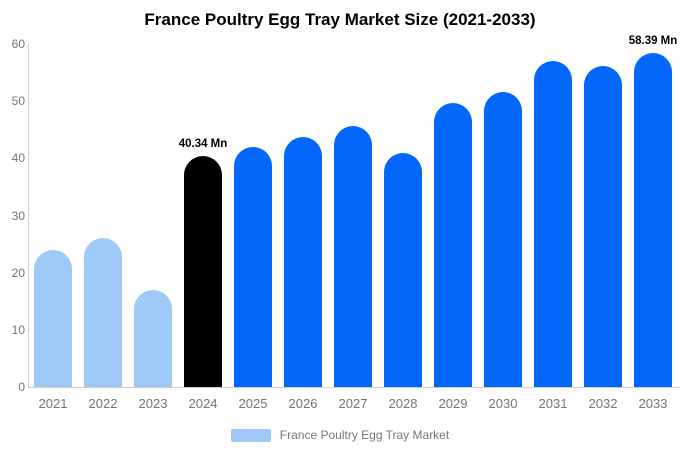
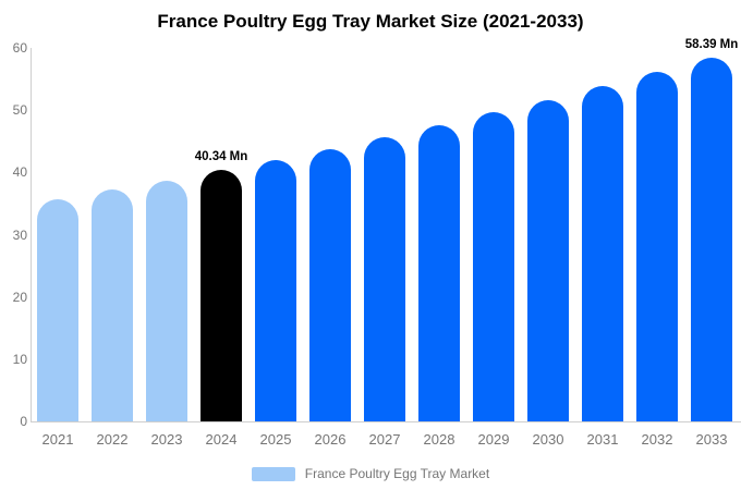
2021: 24 -> 36
2022: 26 -> 37
2023: 17 -> 39
2028: 41 -> 48
2031: 57 -> 54
